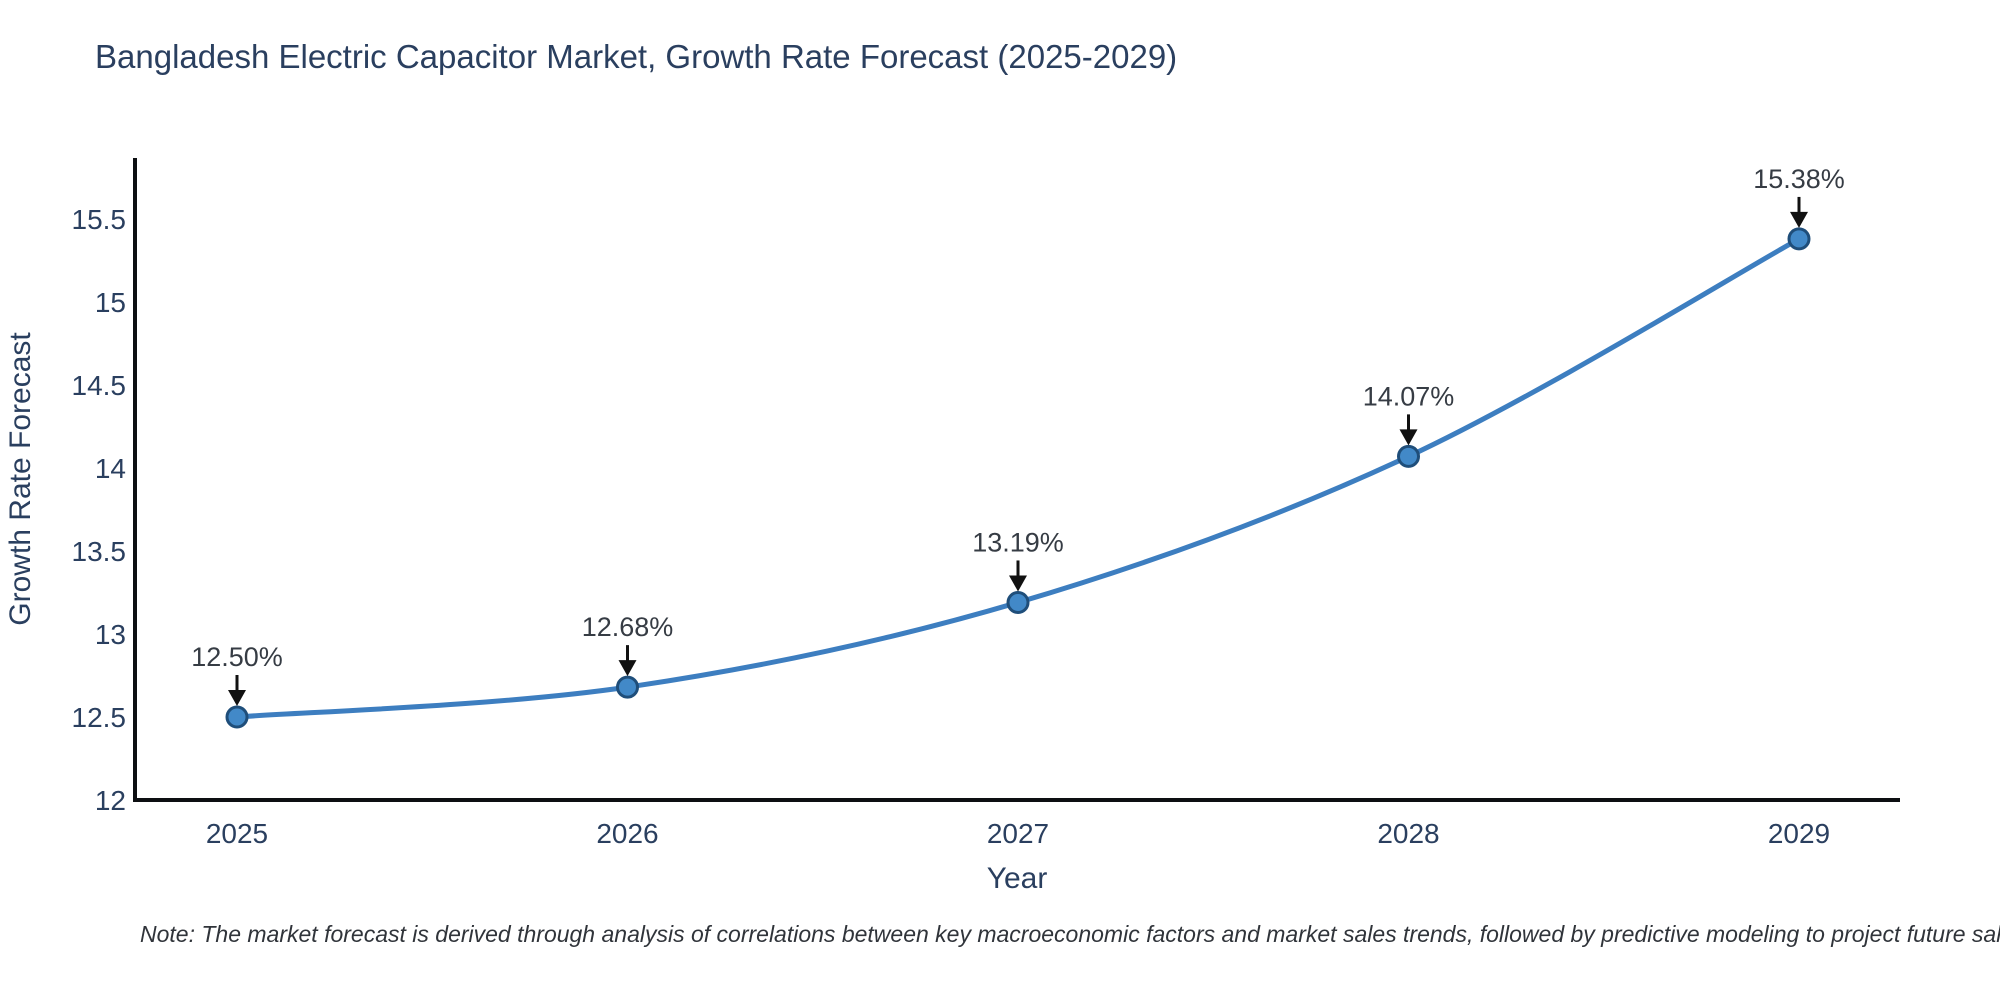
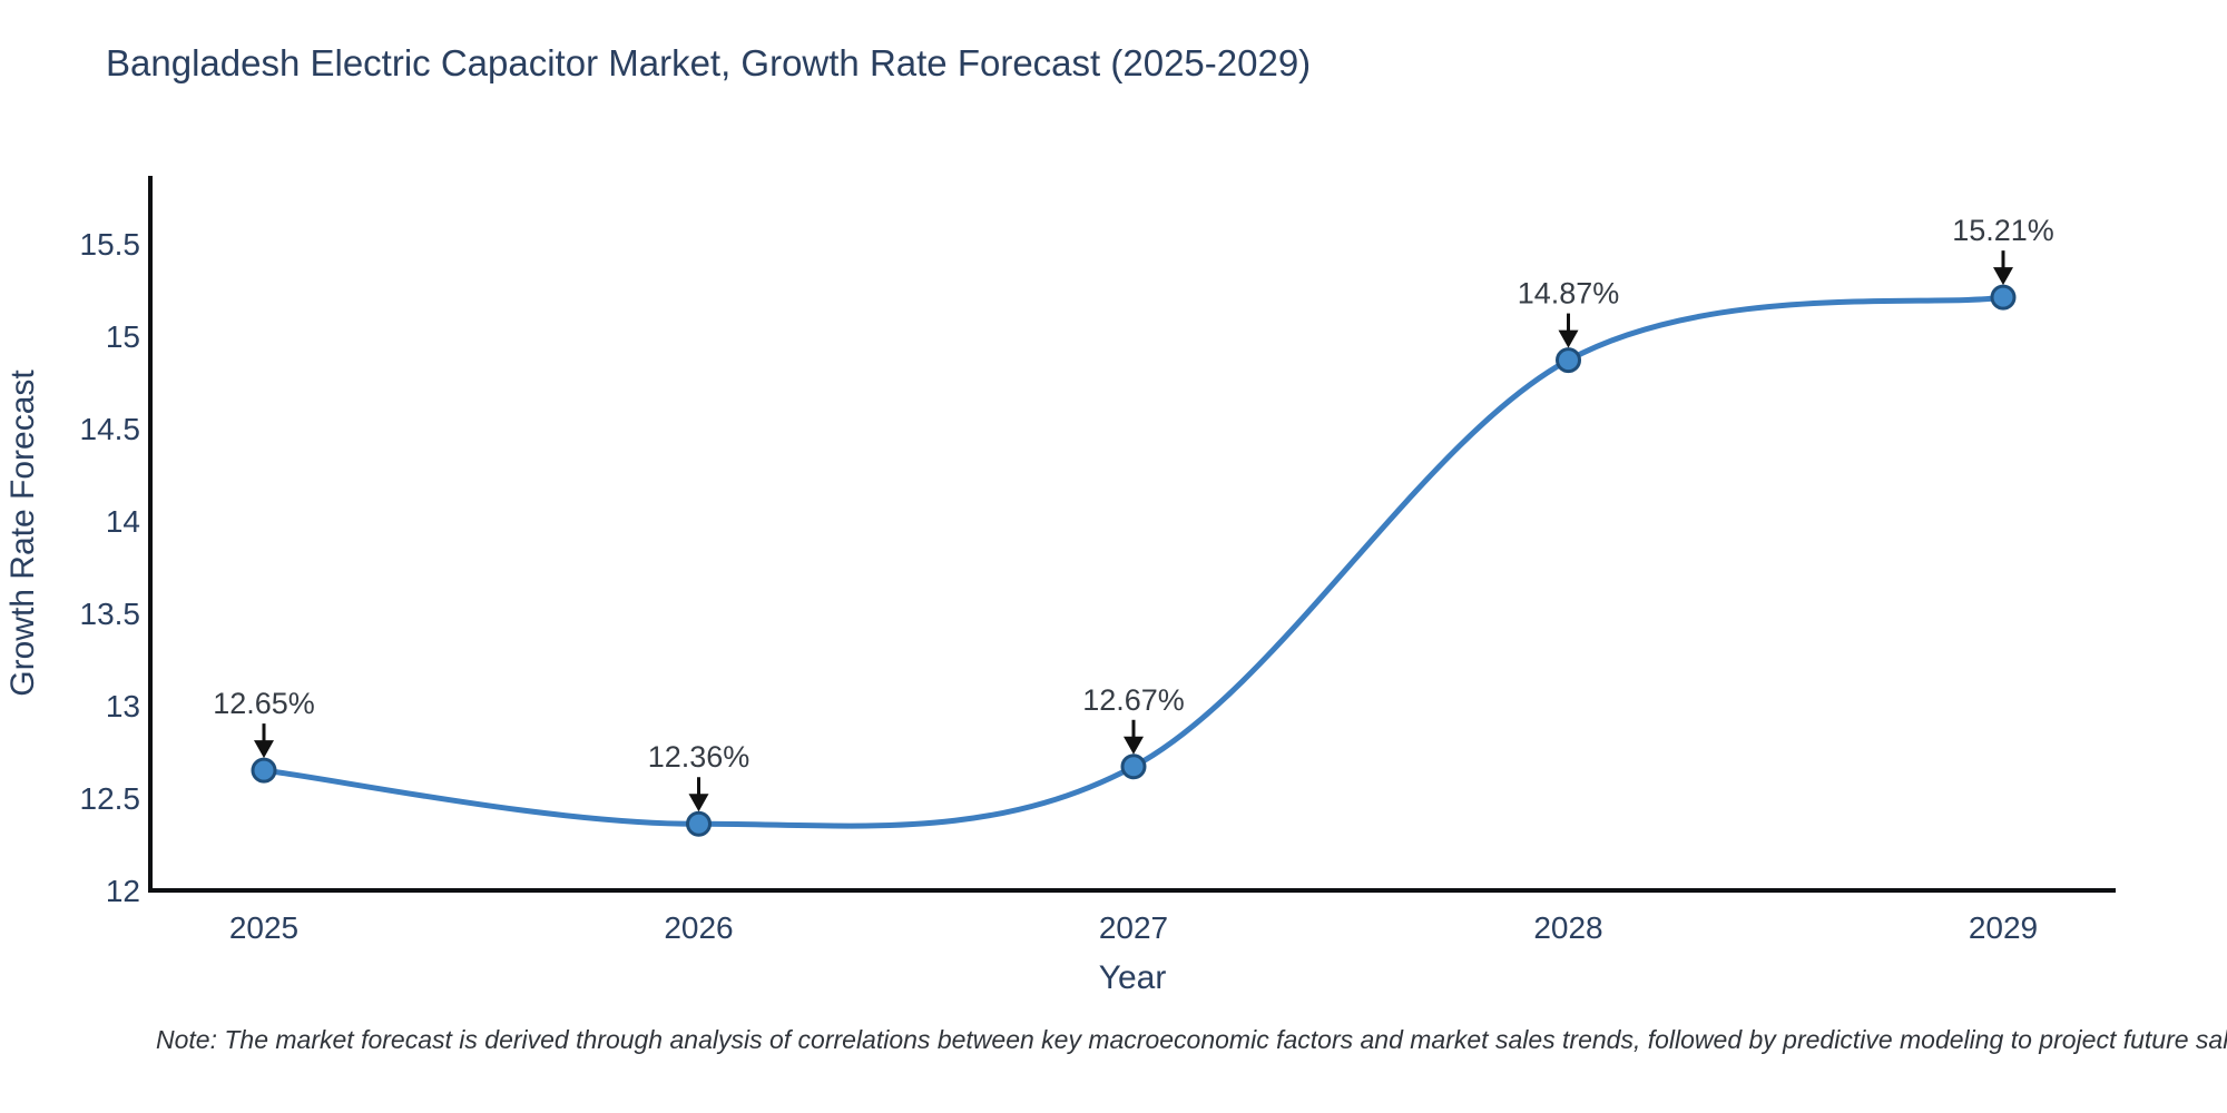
2025: 12.50% -> 12.65%
2026: 12.68% -> 12.36%
2027: 13.19% -> 12.67%
2028: 14.07% -> 14.87%
2029: 15.38% -> 15.21%
